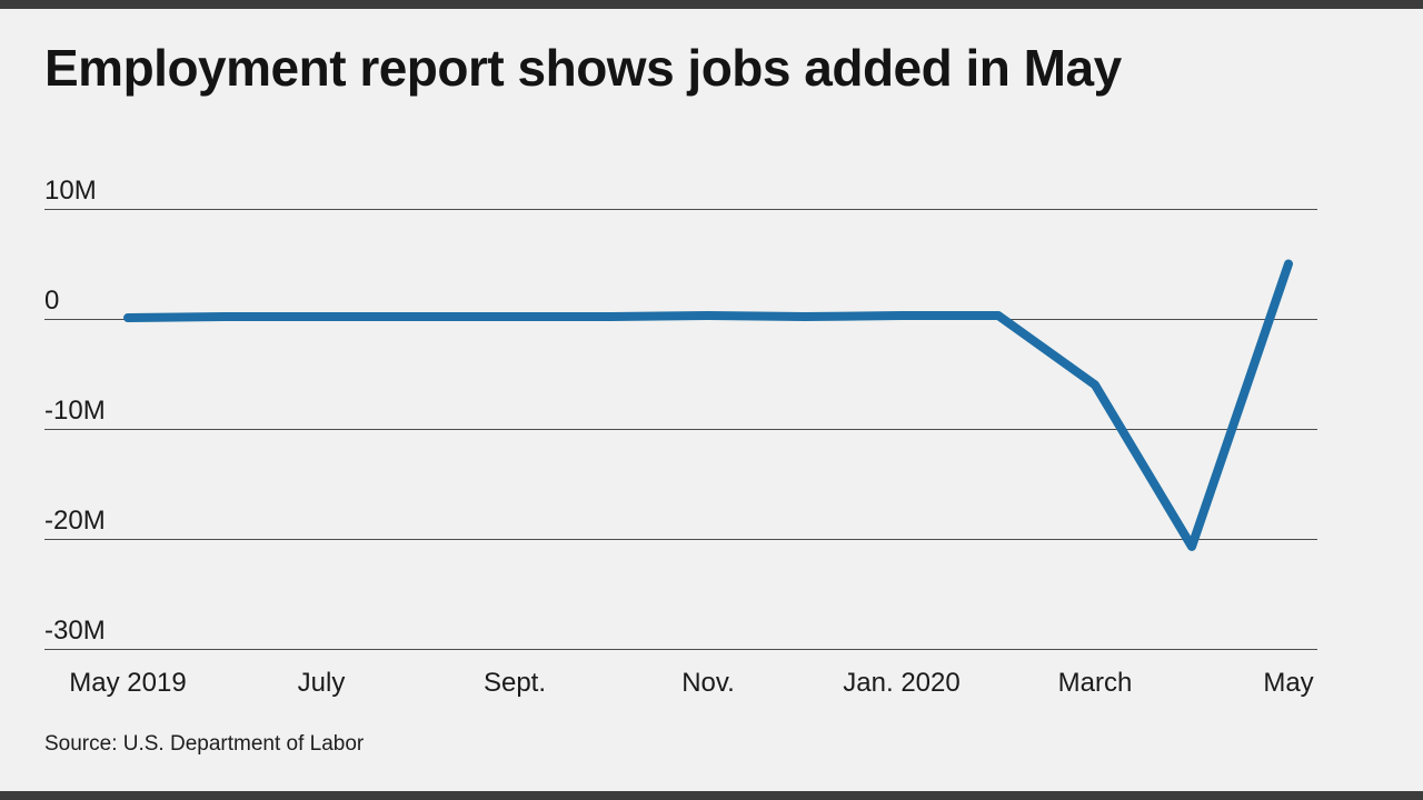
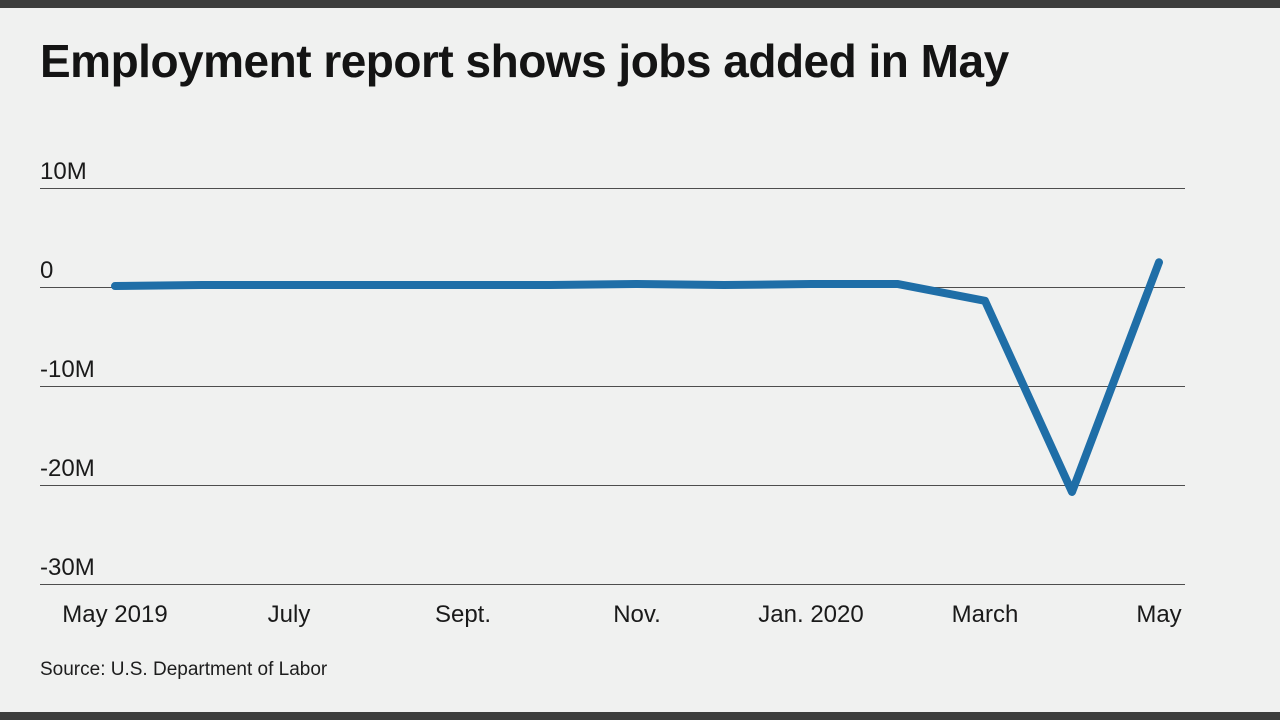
March: -6M -> -1M
May: 5M -> 2M
